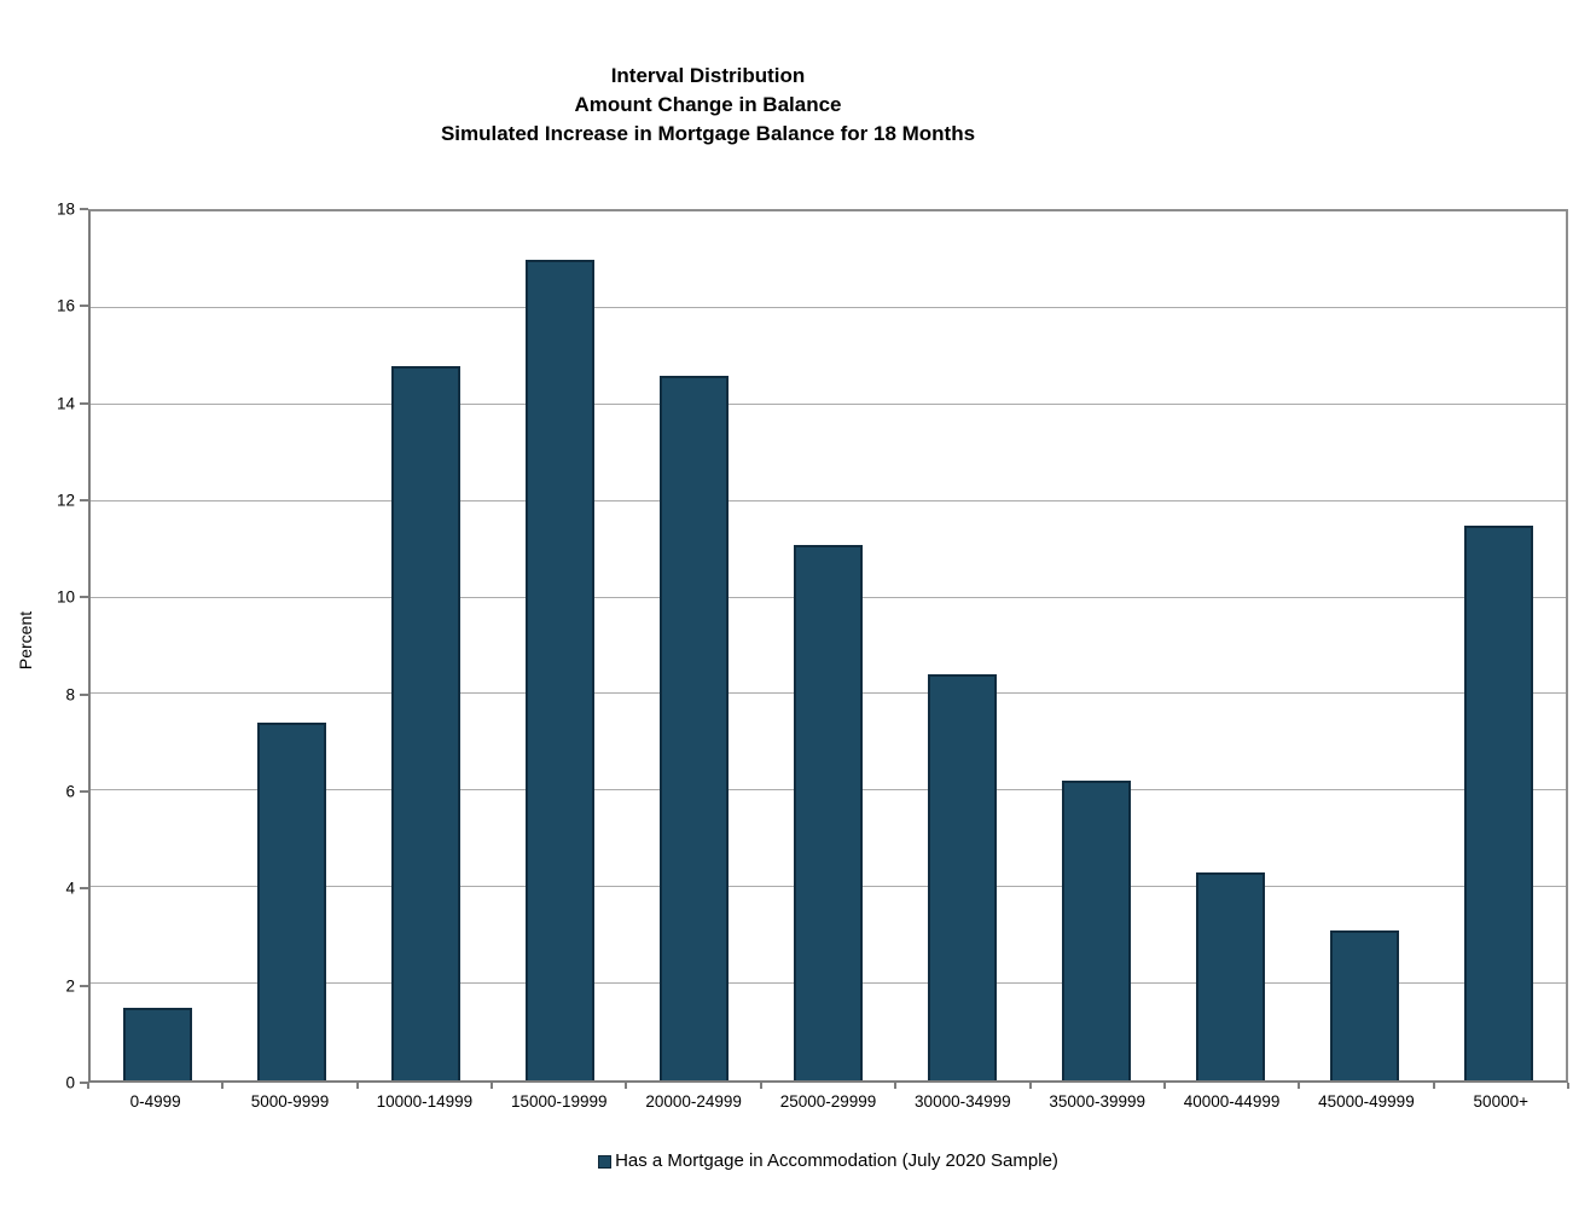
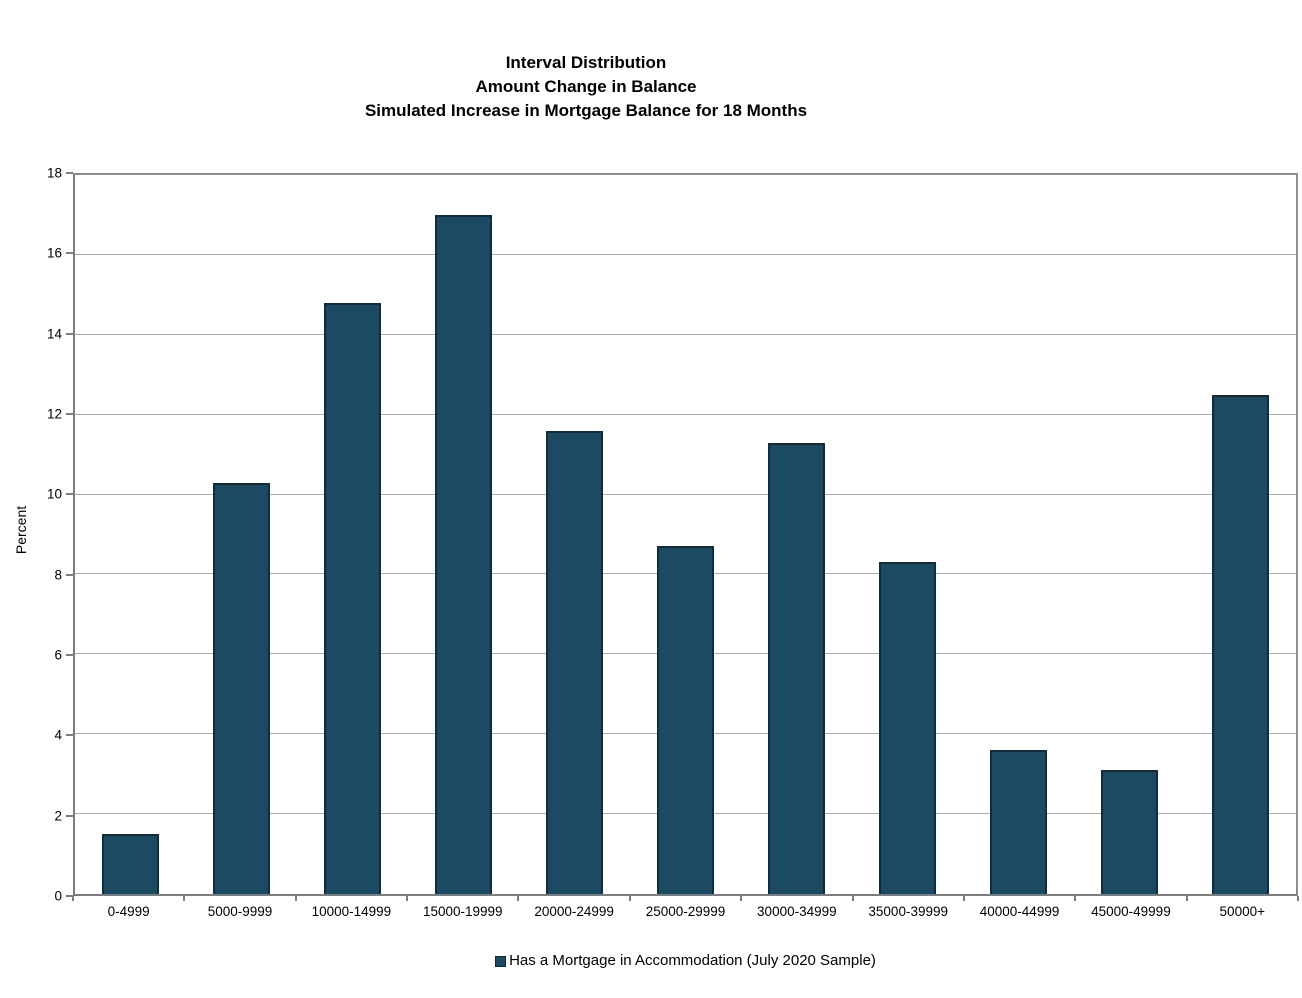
5000-9999: 7.4 -> 10.3
20000-24999: 14.6 -> 11.6
25000-29999: 11.1 -> 8.7
30000-34999: 8.4 -> 11.3
35000-39999: 6.2 -> 8.3
40000-44999: 4.3 -> 3.6
50000+: 11.5 -> 12.5
